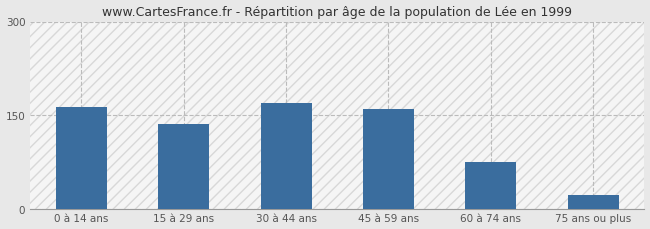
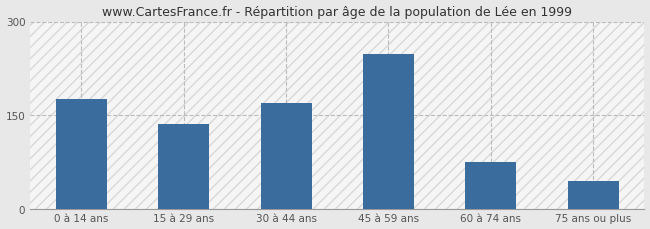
0 à 14 ans: 163 -> 176
45 à 59 ans: 160 -> 248
75 ans ou plus: 22 -> 44
